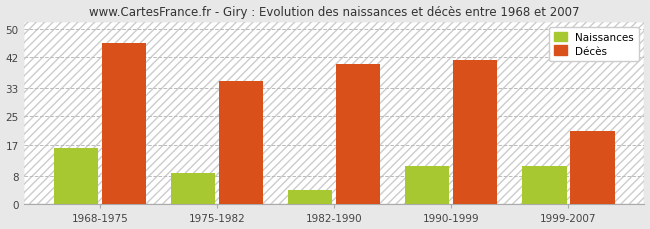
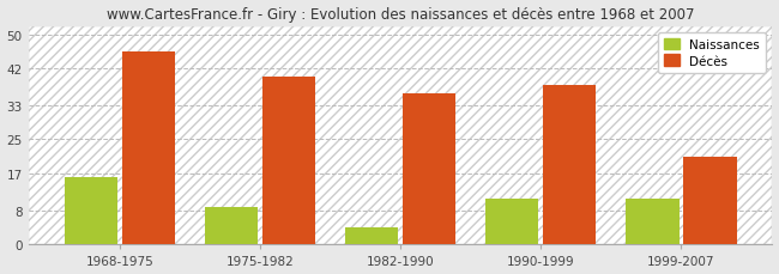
Décès/1975-1982: 35 -> 40
Décès/1982-1990: 40 -> 36
Décès/1990-1999: 41 -> 38
